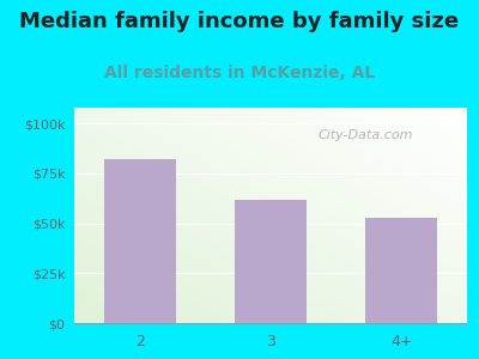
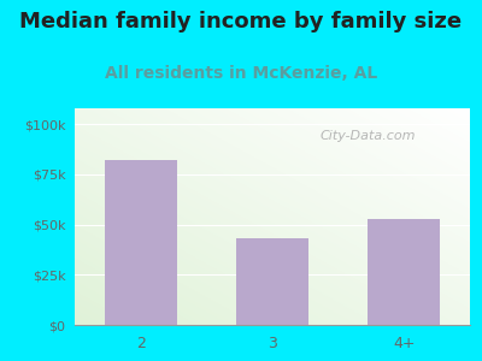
3: $62k -> $43k
